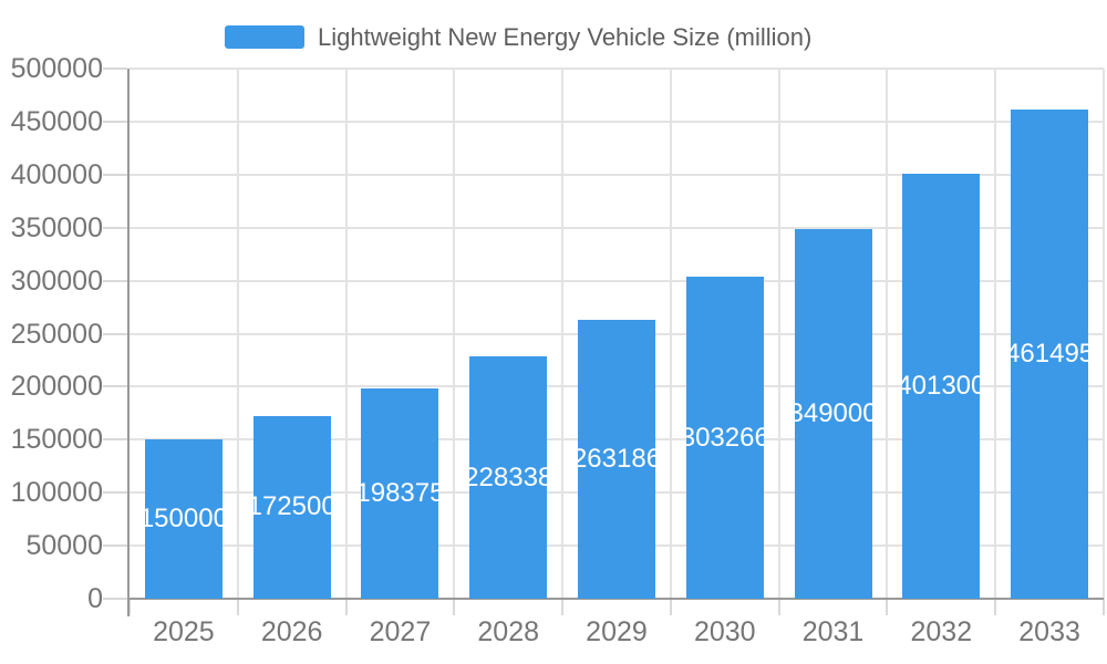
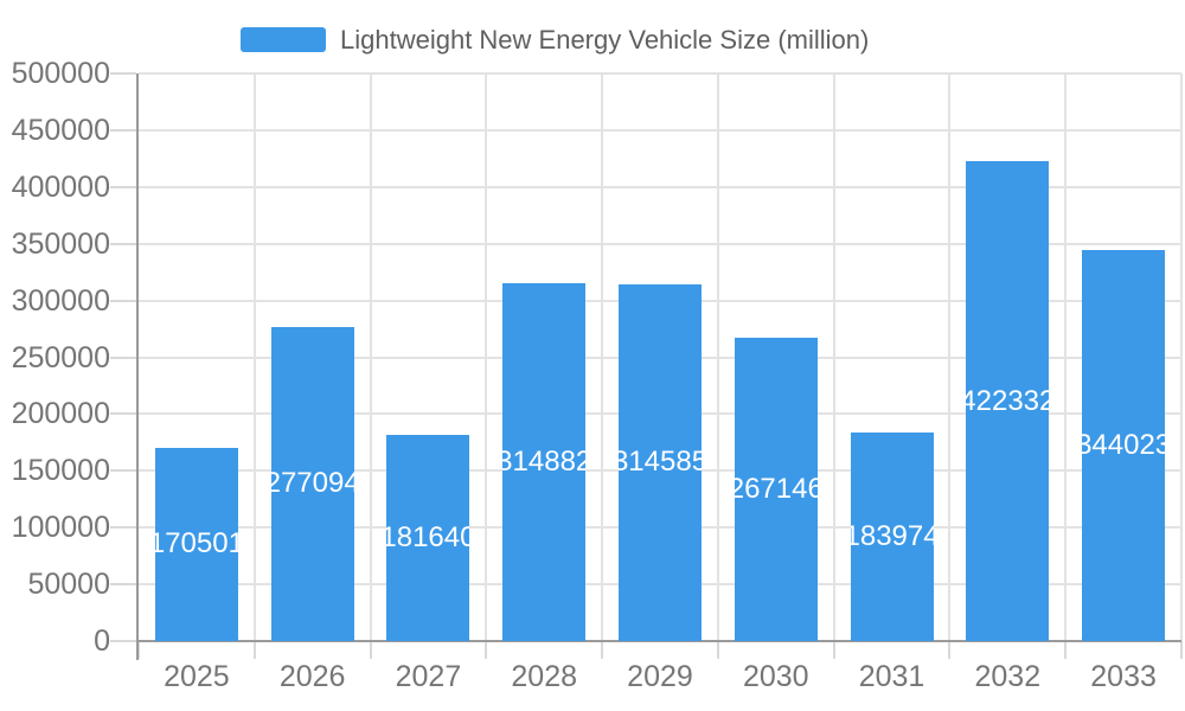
2025: 150000 -> 170501
2026: 172500 -> 277094
2027: 198375 -> 181640
2028: 228338 -> 314882
2029: 263186 -> 314585
2030: 303266 -> 267146
2031: 349000 -> 183974
2032: 401300 -> 422332
2033: 461495 -> 344023
